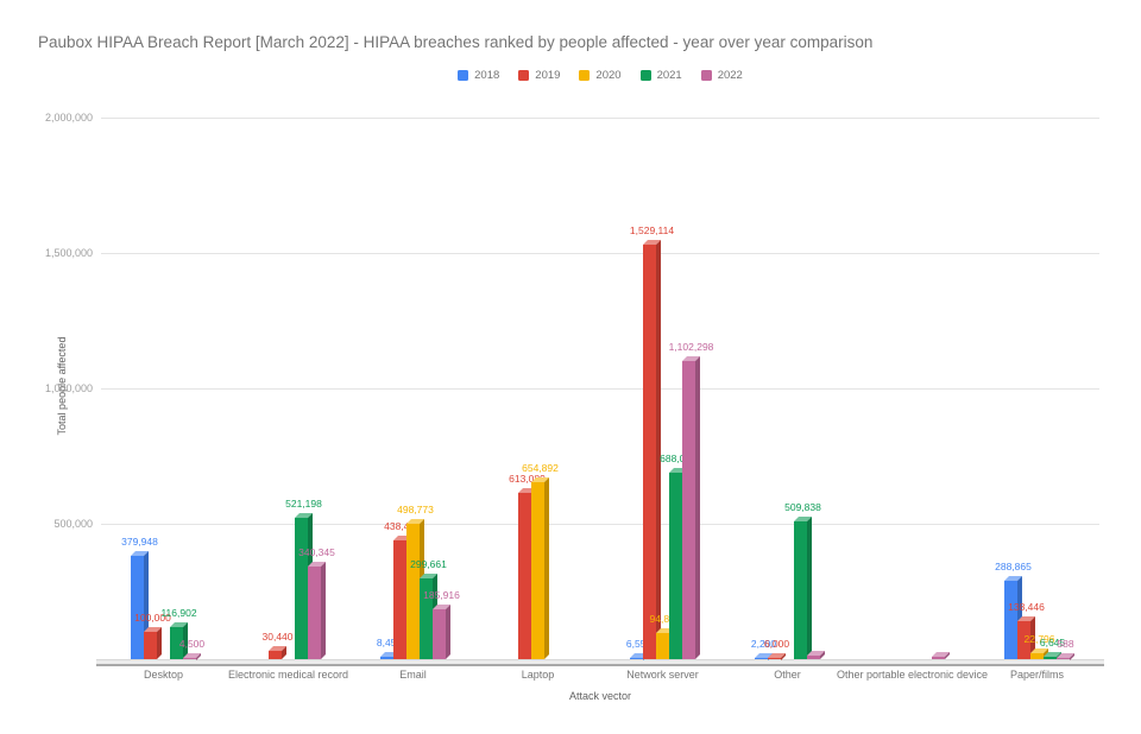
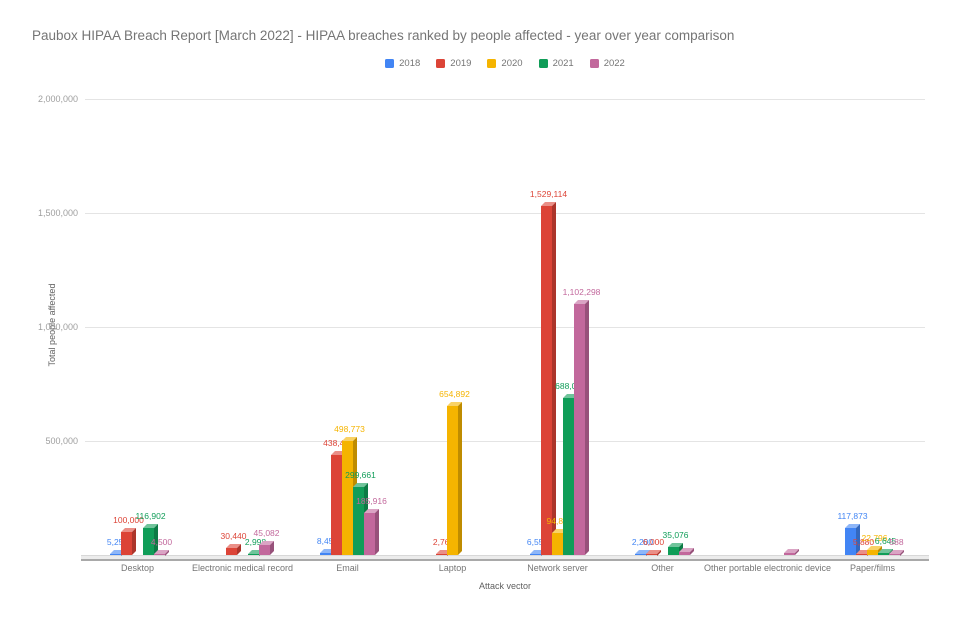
2018/Desktop: 379,948 -> 5,257
2021/Electronic medical record: 521,198 -> 2,998
2022/Electronic medical record: 340,345 -> 45,082
2019/Laptop: 613,089 -> 2,763
2021/Other: 509,838 -> 35,076
2018/Paper/films: 288,865 -> 117,873
2019/Paper/films: 138,446 -> 5,880
